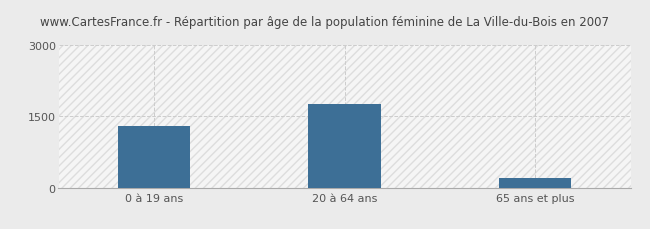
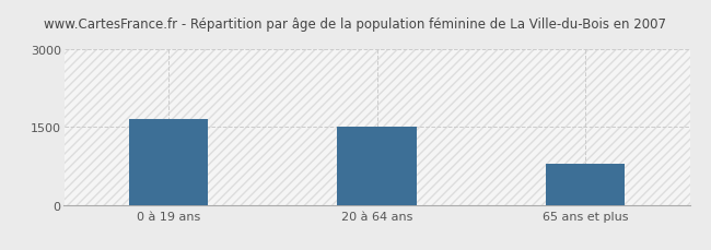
0 à 19 ans: 1300 -> 1650
20 à 64 ans: 1750 -> 1500
65 ans et plus: 200 -> 800
